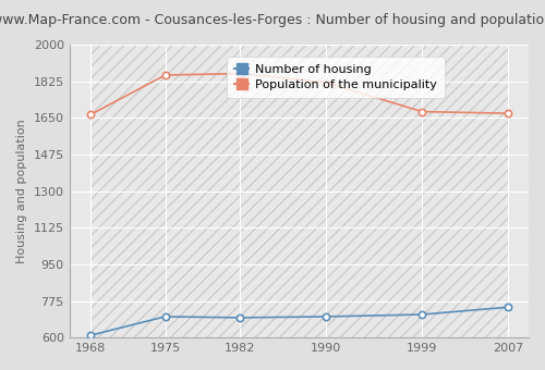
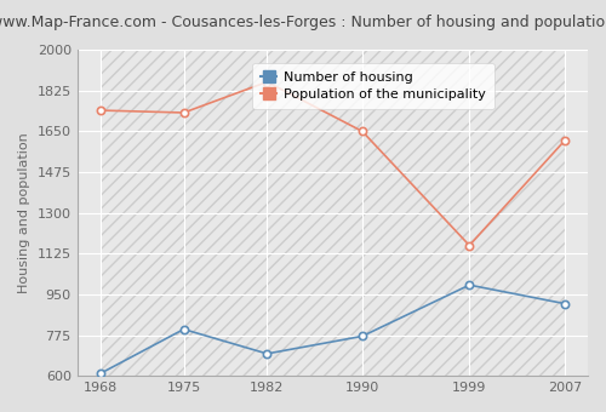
Population of the municipality/1968: 1660 -> 1740
Number of housing/1975: 700 -> 800
Population of the municipality/1975: 1860 -> 1730
Number of housing/1990: 700 -> 770
Population of the municipality/1990: 1820 -> 1650
Number of housing/1999: 710 -> 990
Population of the municipality/1999: 1680 -> 1160
Number of housing/2007: 740 -> 910
Population of the municipality/2007: 1670 -> 1610
